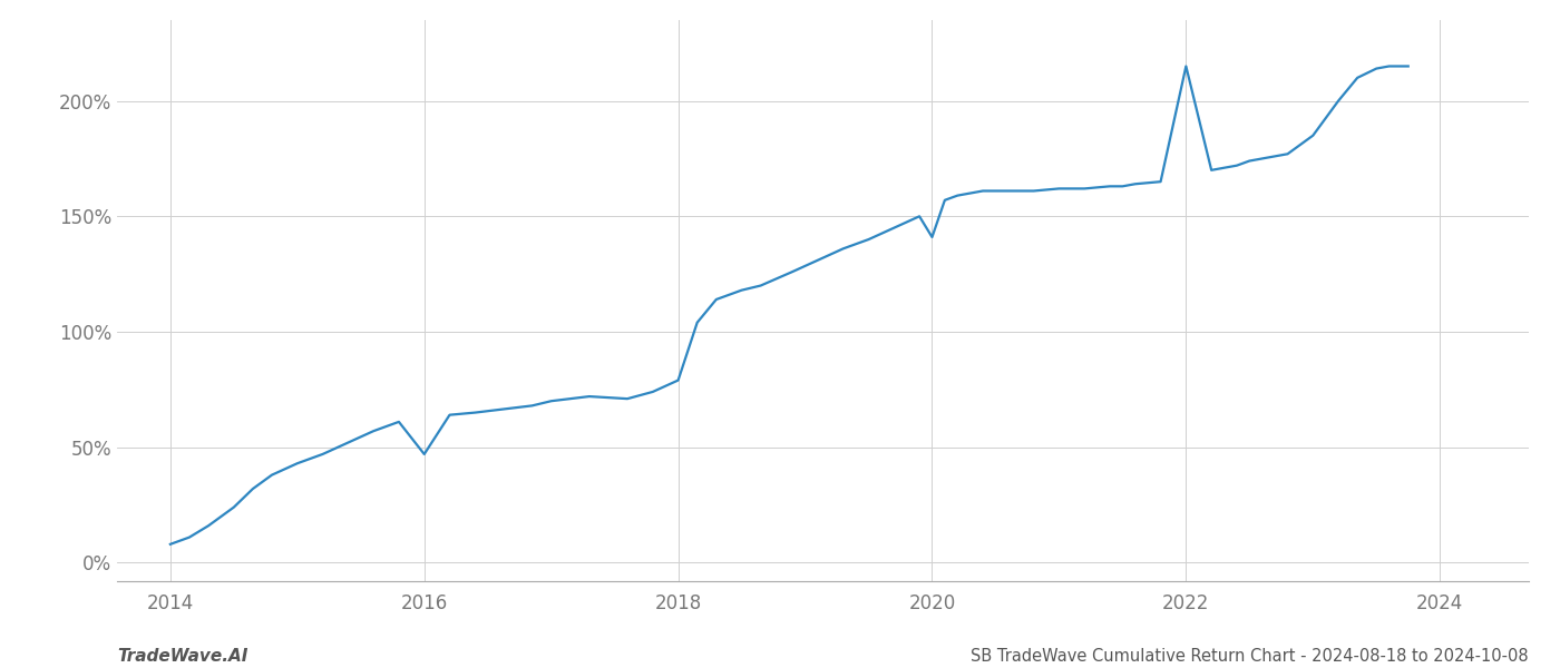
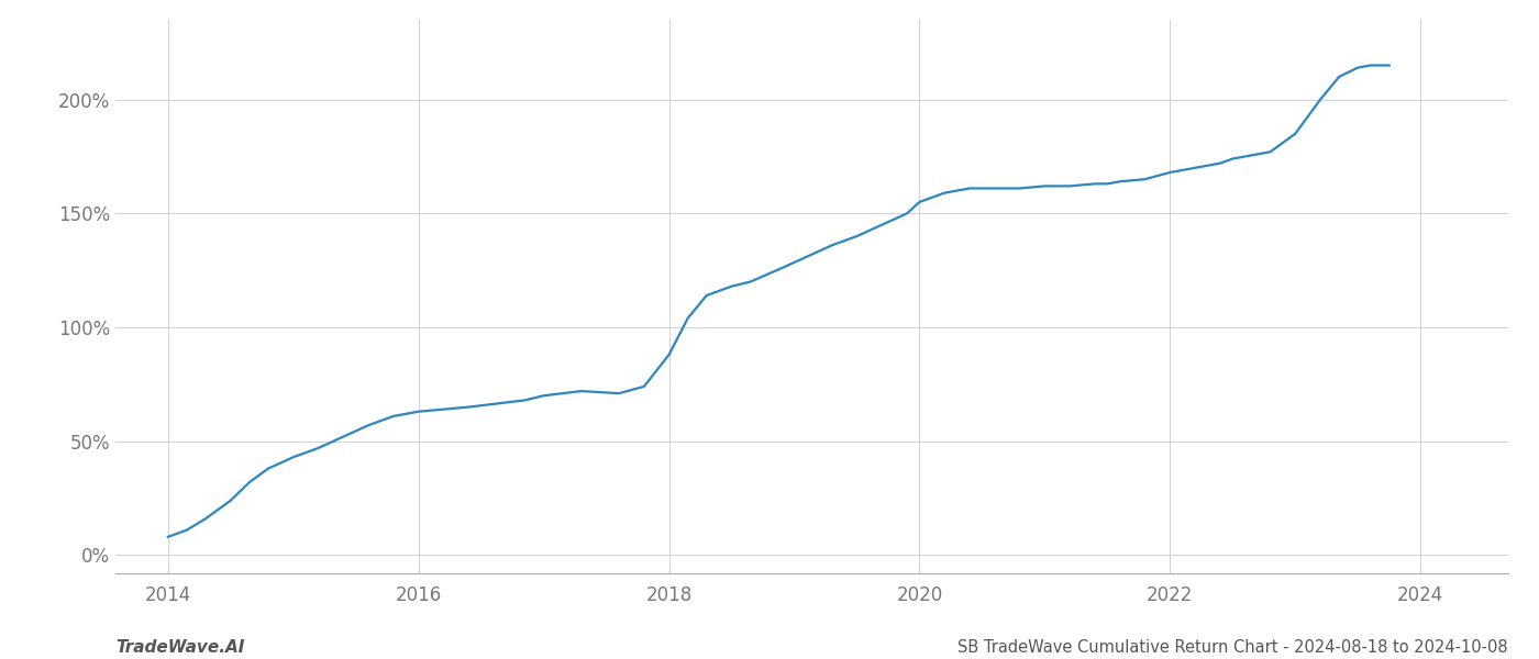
2016: 47% -> 63%
2018: 79% -> 88%
2020: 141% -> 155%
2022: 215% -> 168%
